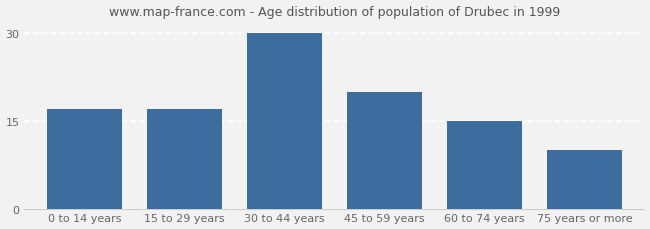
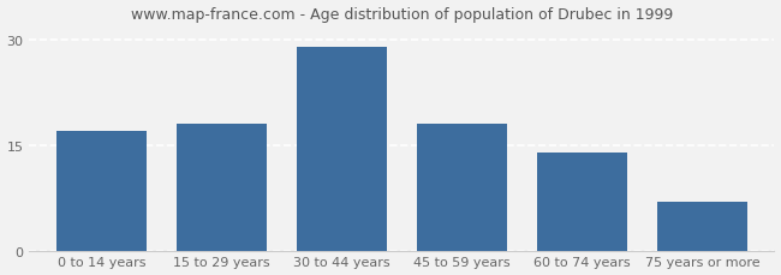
15 to 29 years: 17 -> 18
30 to 44 years: 30 -> 29
45 to 59 years: 20 -> 18
60 to 74 years: 15 -> 14
75 years or more: 10 -> 7
